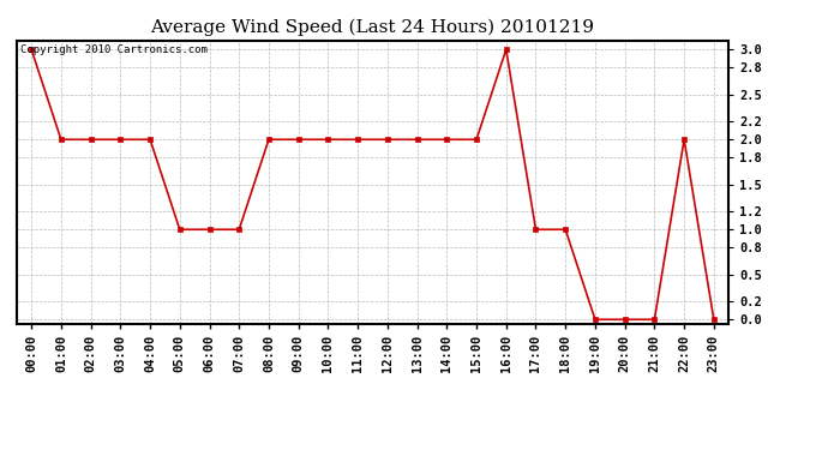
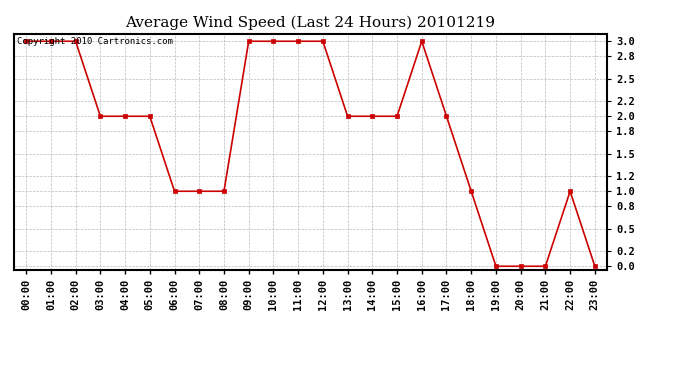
01:00: 2 -> 3
02:00: 2 -> 3
05:00: 1 -> 2
08:00: 2 -> 1
09:00: 2 -> 3
10:00: 2 -> 3
11:00: 2 -> 3
12:00: 2 -> 3
17:00: 1 -> 2
22:00: 2 -> 1
